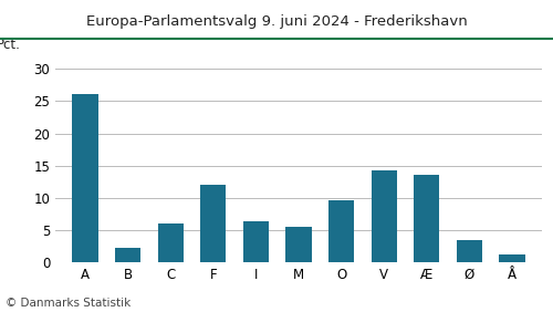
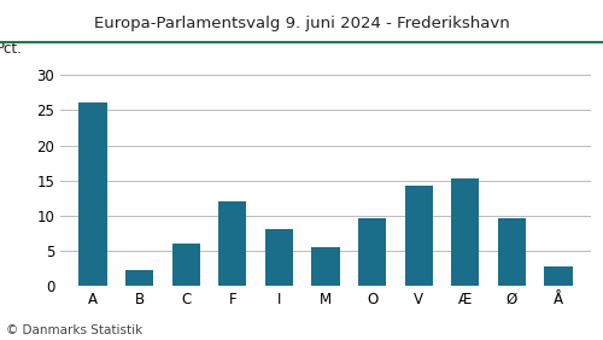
I: 6.3 -> 8.0
Æ: 13.5 -> 15.2
Ø: 3.4 -> 9.6
Å: 1.1 -> 2.8
